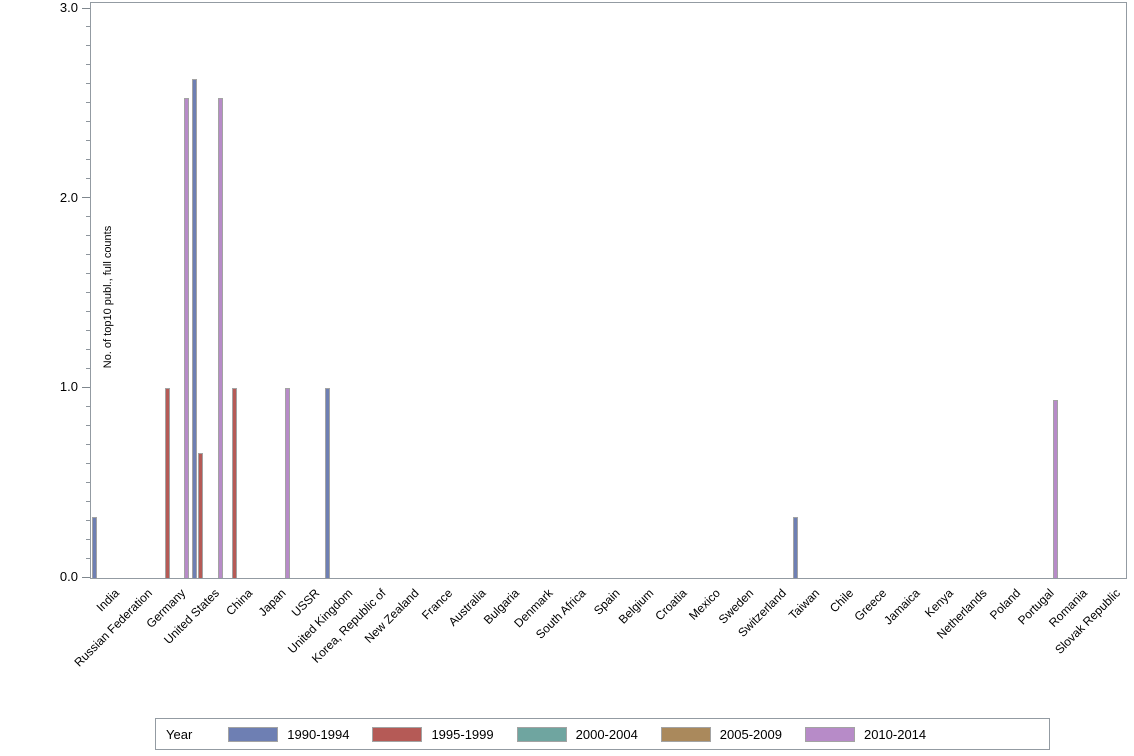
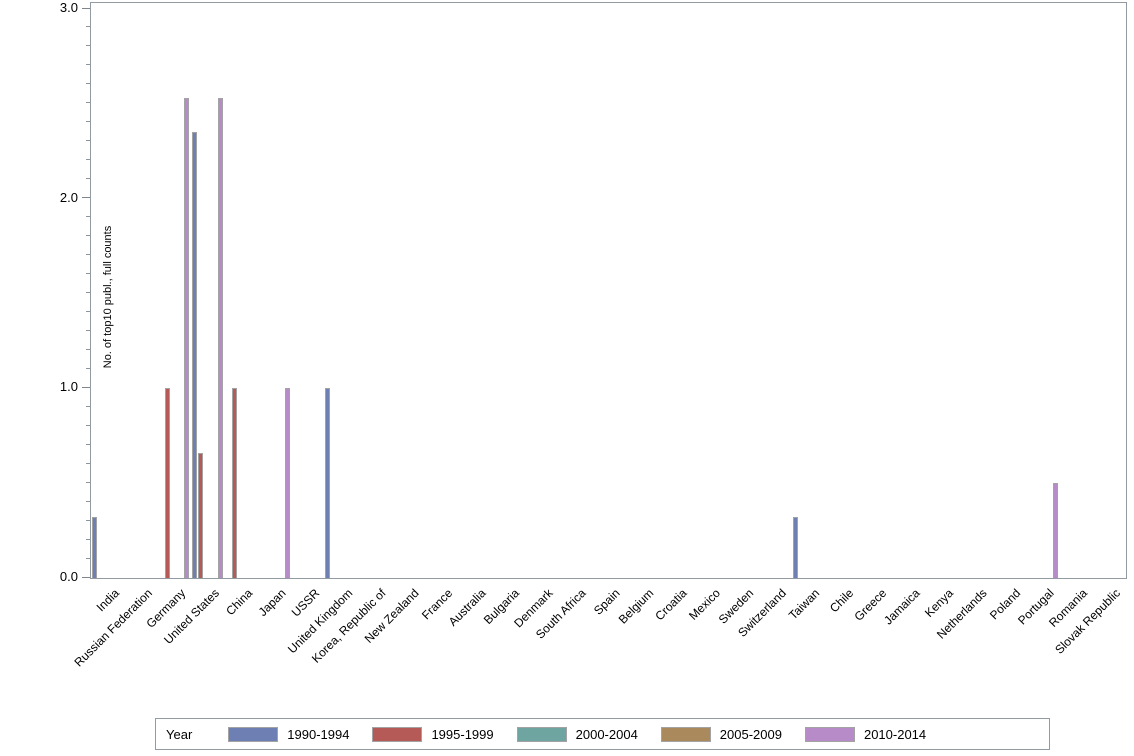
1990-1994/United States: 2.63 -> 2.35
2010-2014/Portugal: 0.94 -> 0.50
